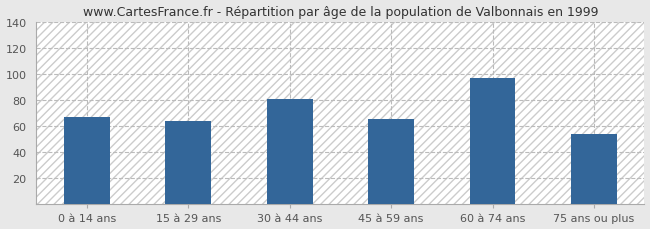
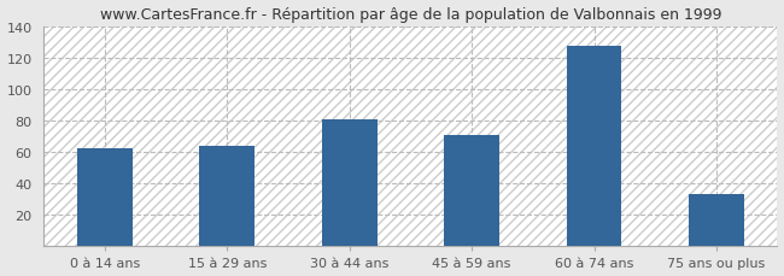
0 à 14 ans: 67 -> 62
45 à 59 ans: 65 -> 71
60 à 74 ans: 97 -> 127
75 ans ou plus: 54 -> 33
